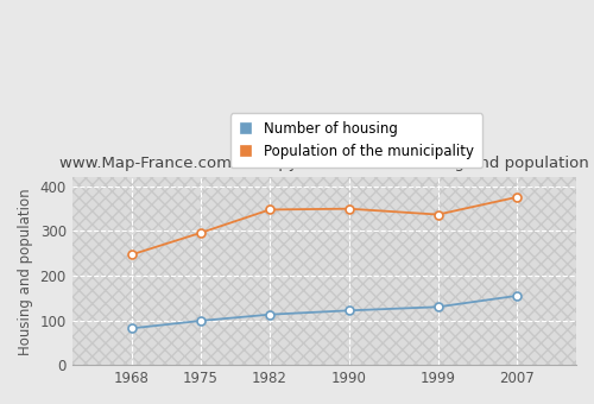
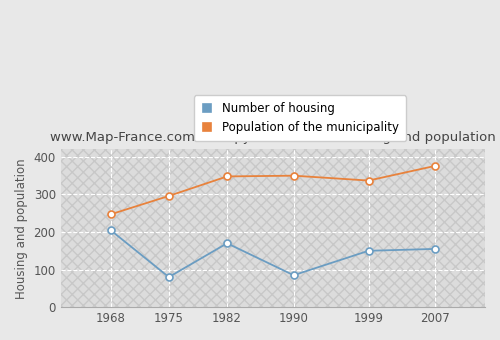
Number of housing/1968: 82 -> 205
Number of housing/1975: 99 -> 80
Number of housing/1982: 113 -> 170
Number of housing/1990: 122 -> 85
Number of housing/1999: 130 -> 150
